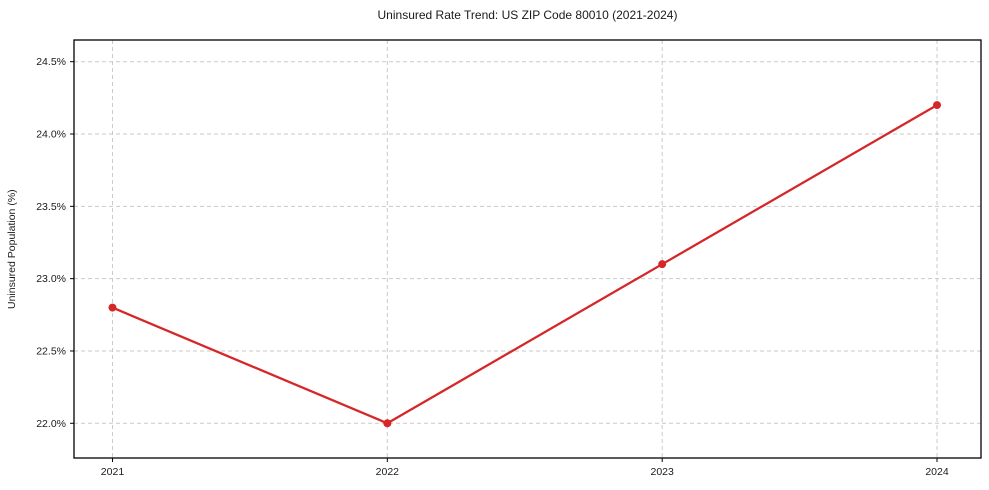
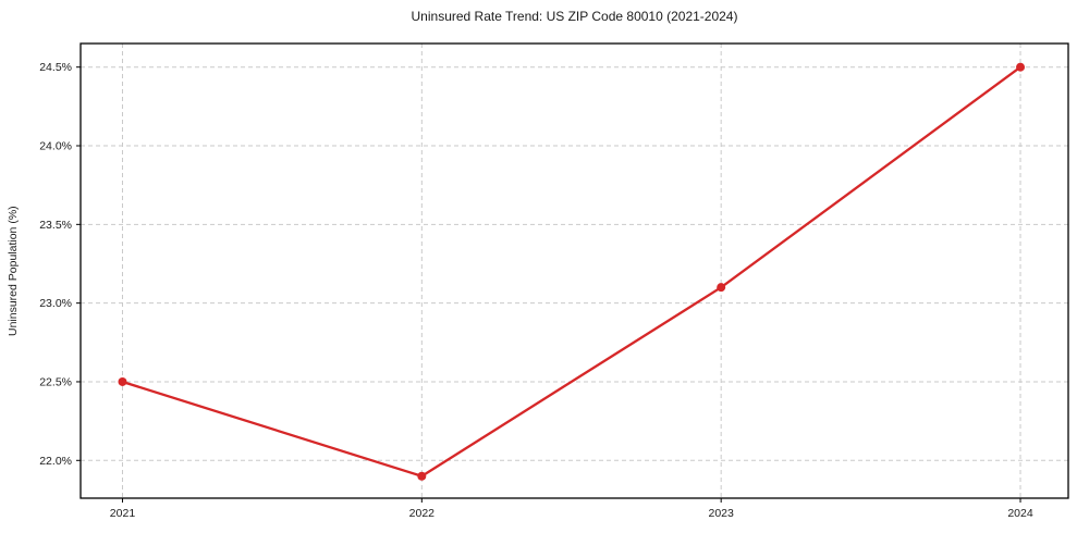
2021: 22.8% -> 22.5%
2022: 22.0% -> 21.9%
2024: 24.2% -> 24.5%
